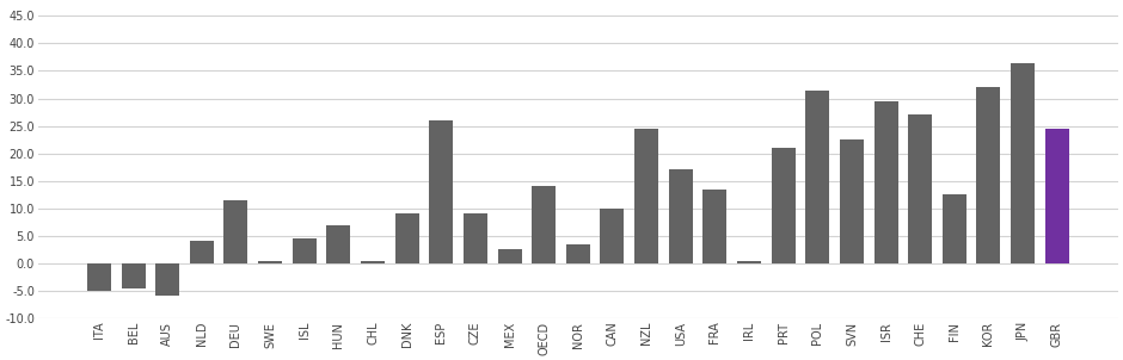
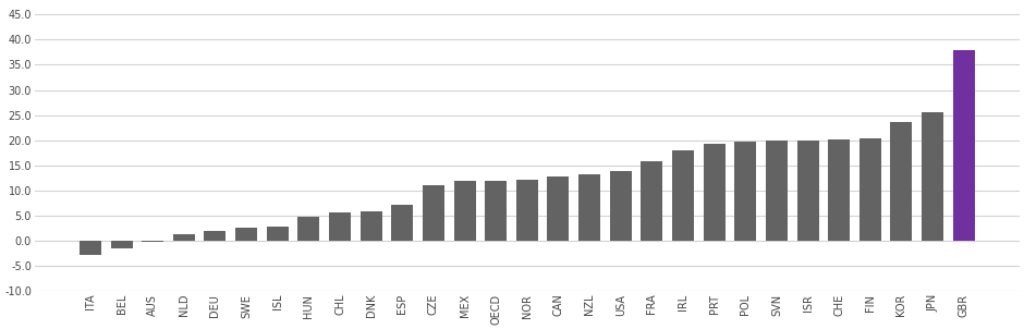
ITA: -5.0 -> -2.8
BEL: -4.5 -> -1.5
AUS: -6.0 -> -0.3
NLD: 4.0 -> 1.2
DEU: 11.5 -> 2.0
SWE: 0.5 -> 2.5
ISL: 4.5 -> 2.8
HUN: 7.0 -> 4.7
CHL: 0.5 -> 5.7
DNK: 9.0 -> 5.9
ESP: 26.0 -> 7.2
CZE: 9.0 -> 11.0
MEX: 2.5 -> 11.8
OECD: 14.0 -> 12.0
NOR: 3.5 -> 12.2
CAN: 10.0 -> 12.8
NZL: 24.5 -> 13.1
USA: 17.0 -> 13.8
FRA: 13.5 -> 15.7
IRL: 0.5 -> 18.0
PRT: 21.0 -> 19.2
POL: 31.5 -> 19.6
SVN: 22.5 -> 19.9
ISR: 29.5 -> 20.0
CHE: 27.0 -> 20.2
FIN: 12.5 -> 20.3
KOR: 32.0 -> 23.5
JPN: 36.5 -> 25.5
GBR: 24.5 -> 38.0
